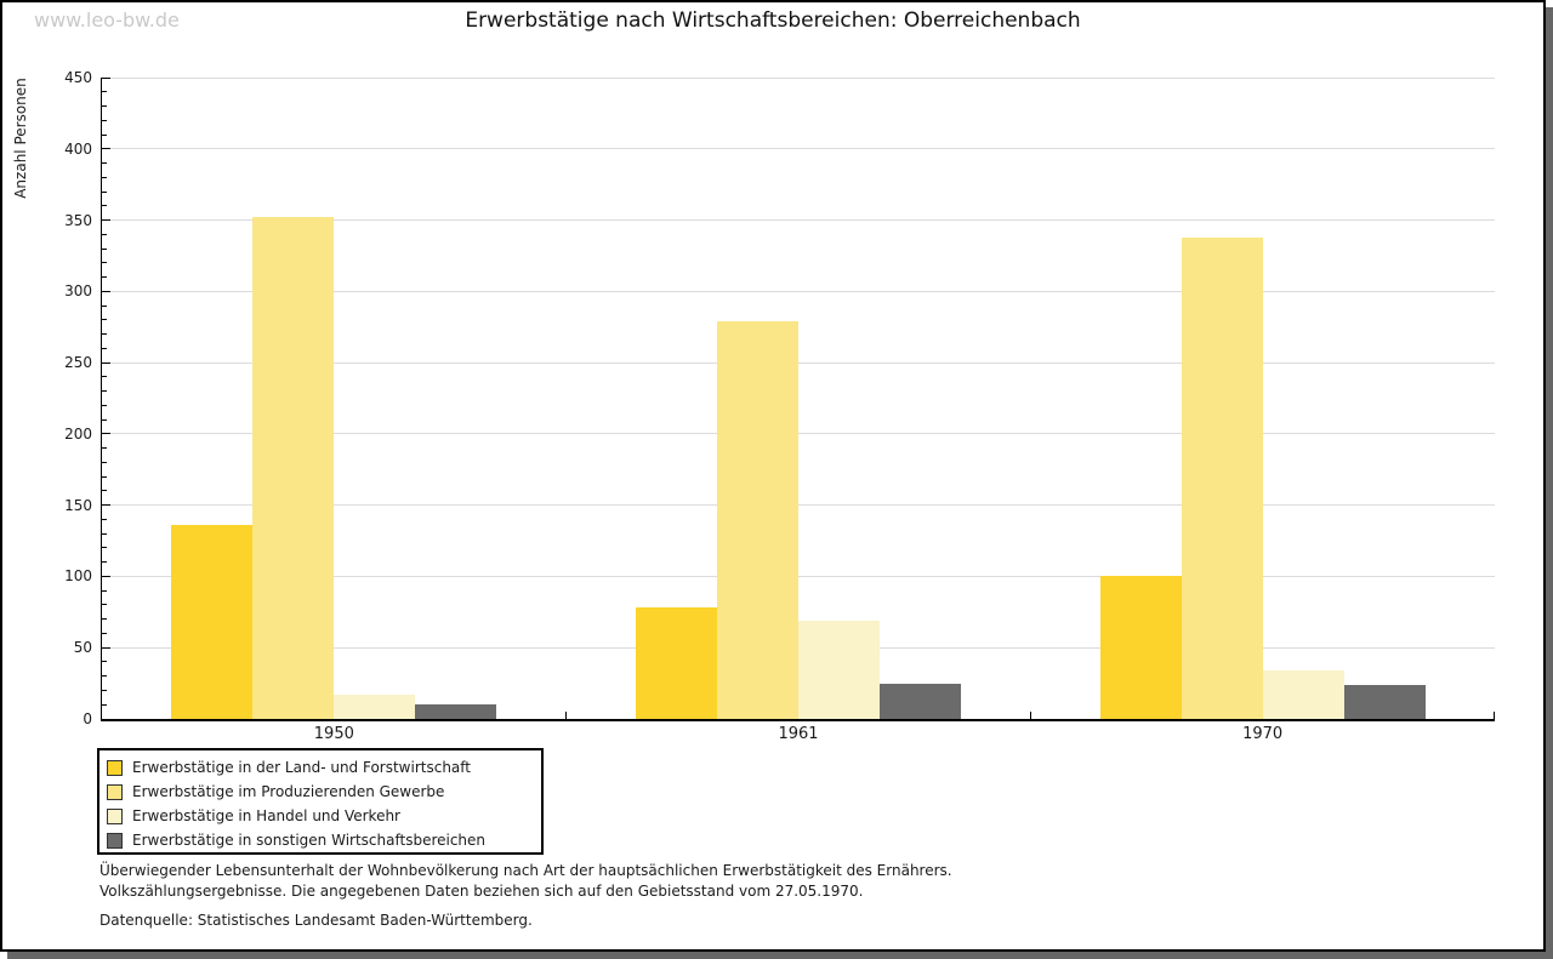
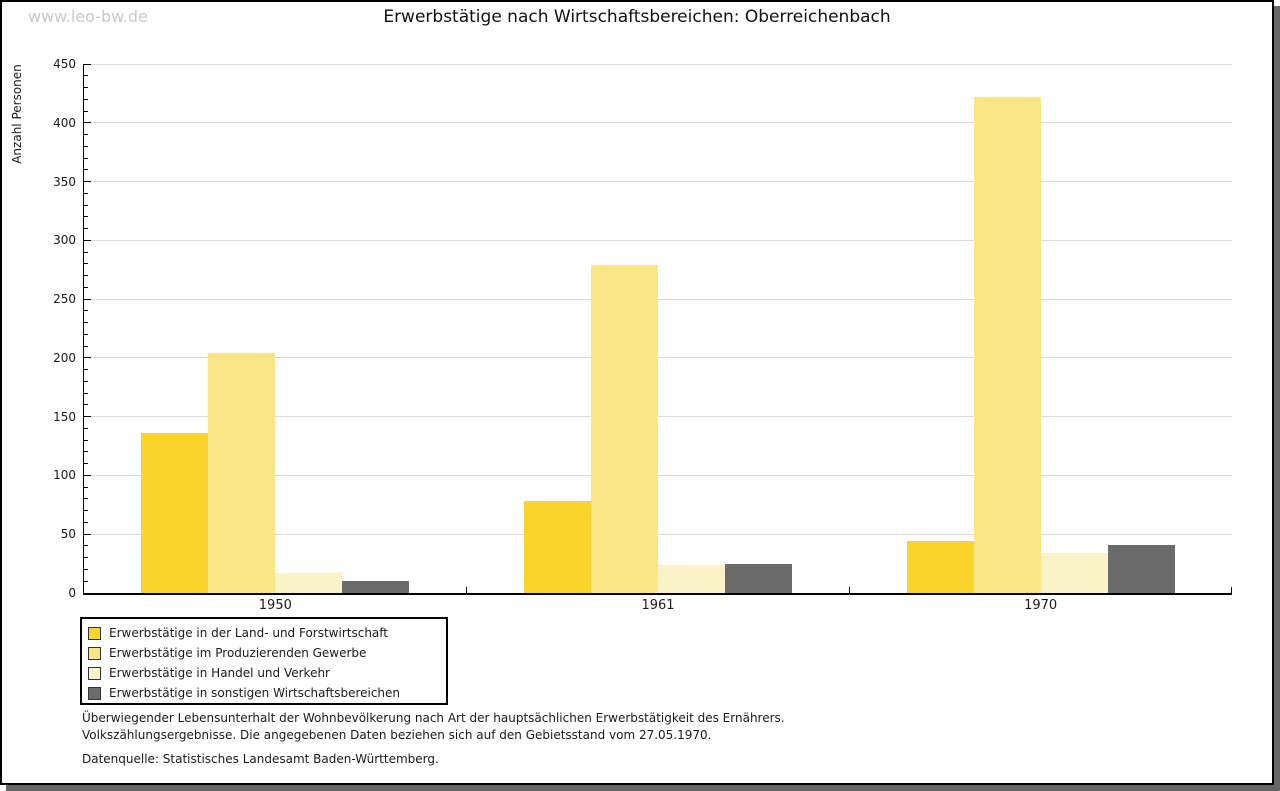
Erwerbstätige im Produzierenden Gewerbe/1950: 352 -> 204
Erwerbstätige in Handel und Verkehr/1961: 69 -> 24
Erwerbstätige in der Land- und Forstwirtschaft/1970: 100 -> 44
Erwerbstätige im Produzierenden Gewerbe/1970: 338 -> 422
Erwerbstätige in sonstigen Wirtschaftsbereichen/1970: 24 -> 41
